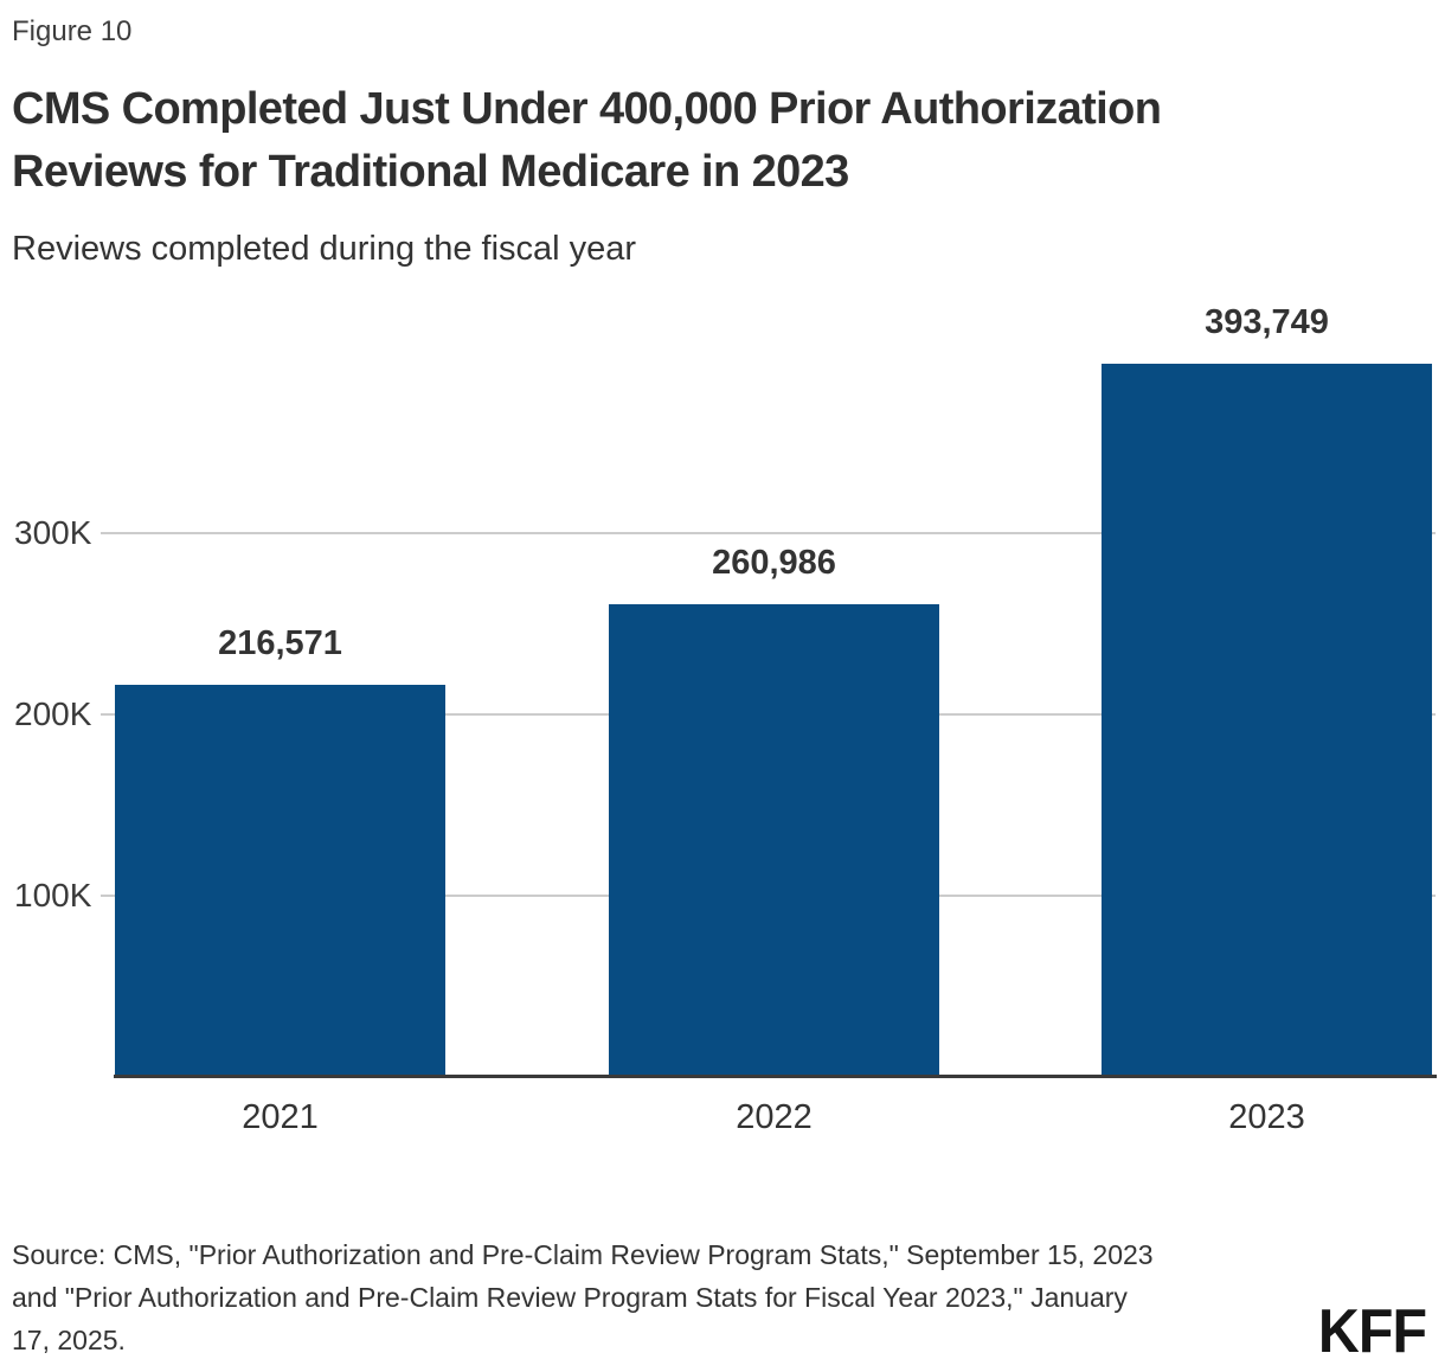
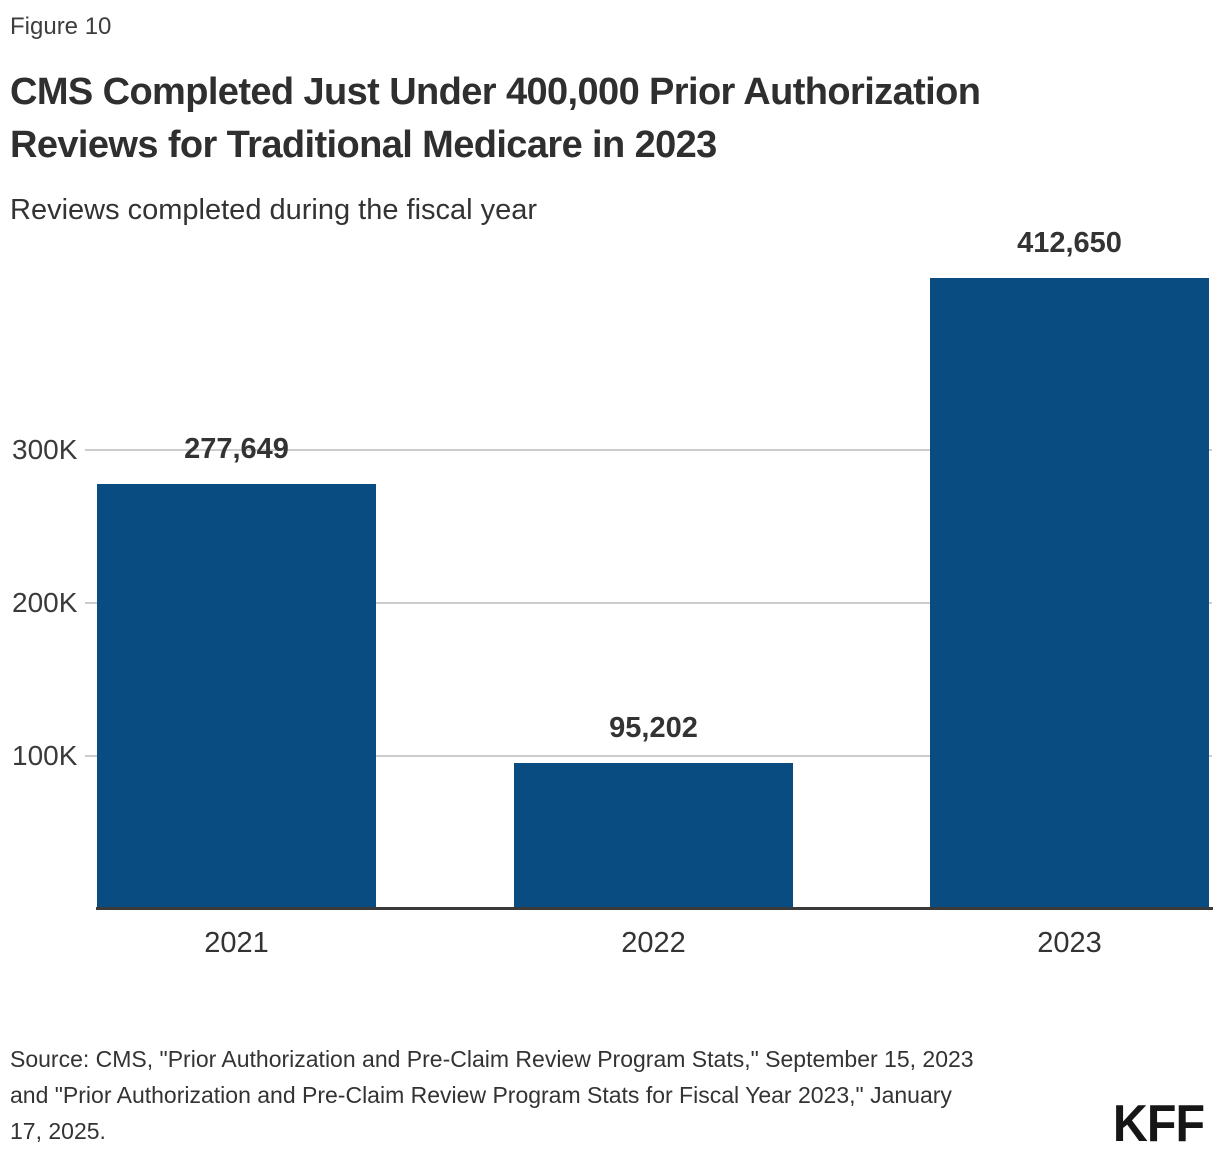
2021: 216,571 -> 277,649
2022: 260,986 -> 95,202
2023: 393,749 -> 412,650
